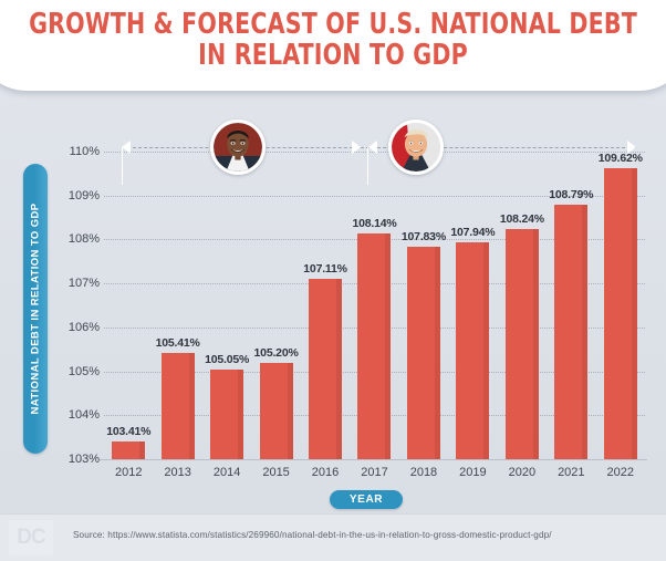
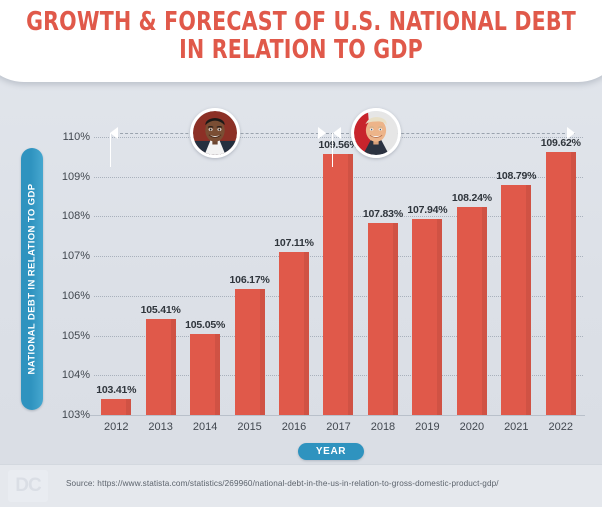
2015: 105.20% -> 106.17%
2017: 108.14% -> 109.56%
